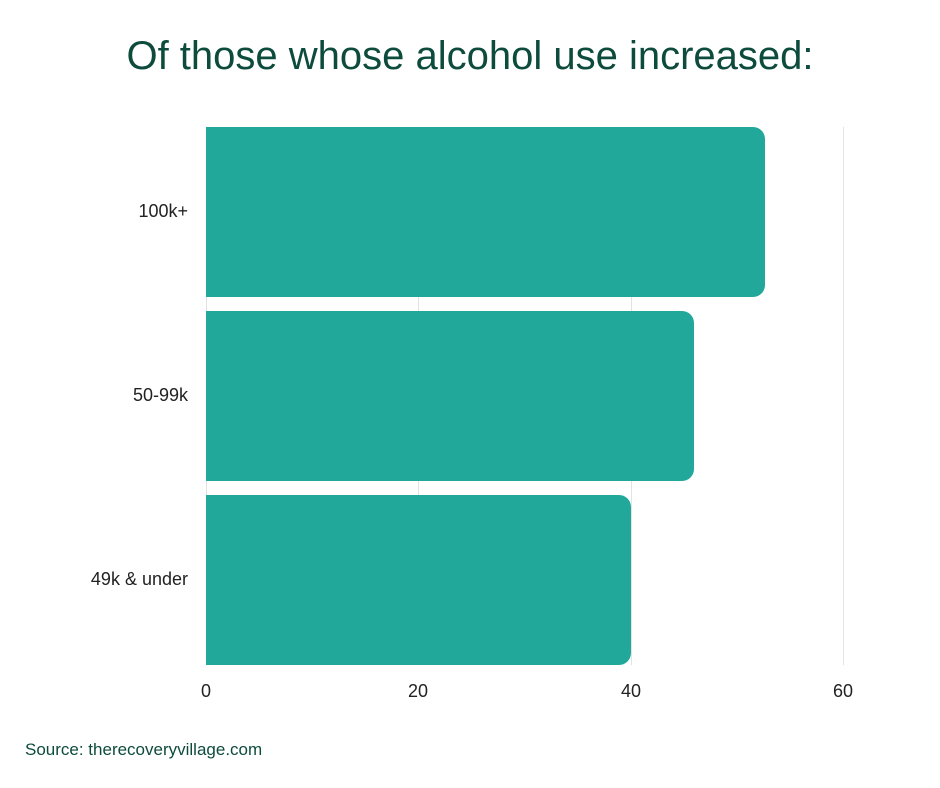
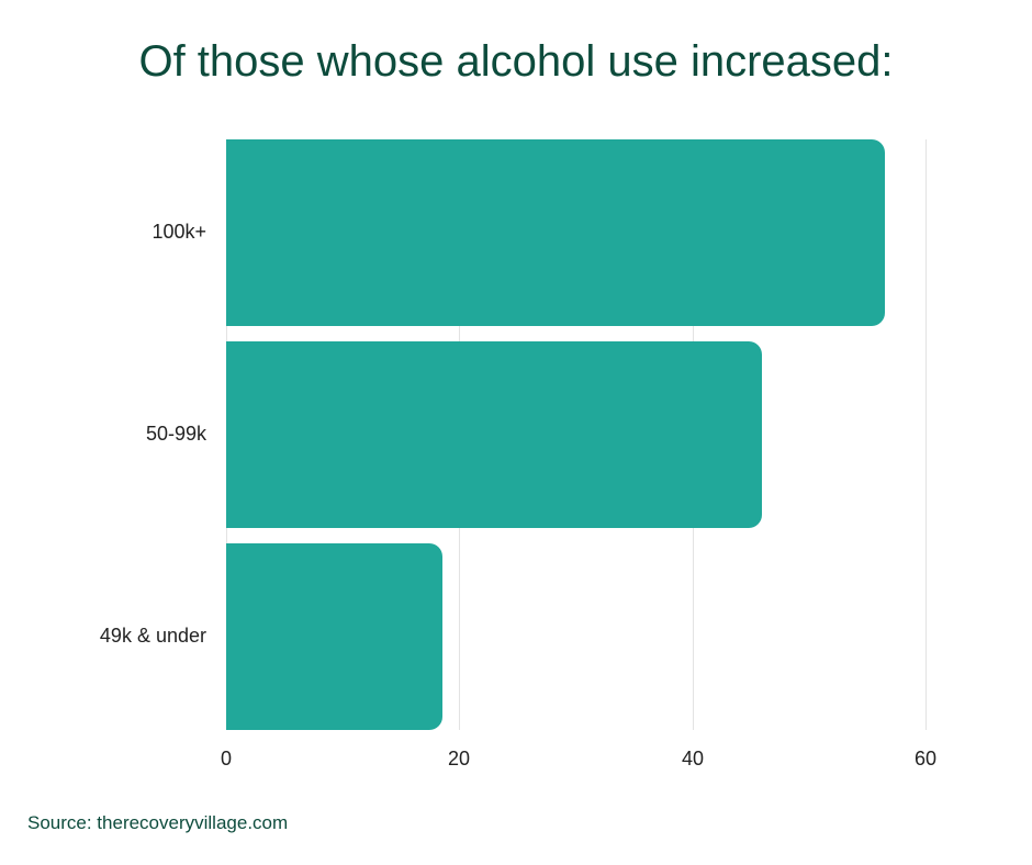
100k+: 52.7 -> 56.5
49k & under: 40.0 -> 18.6
